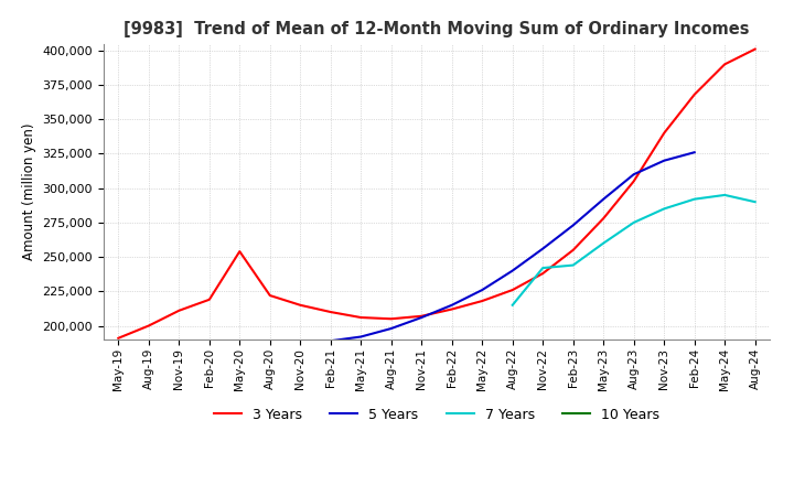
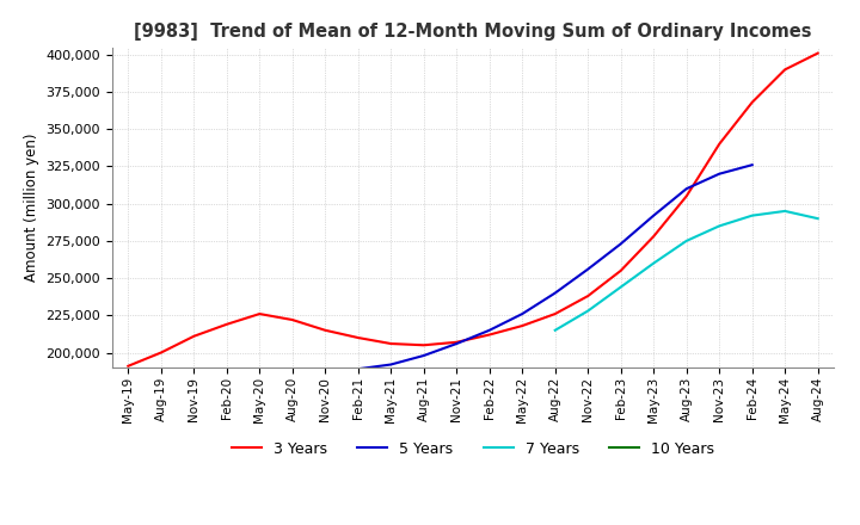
3 Years/May-20: 254,000 -> 226,000
7 Years/Nov-22: 242,000 -> 228,000
